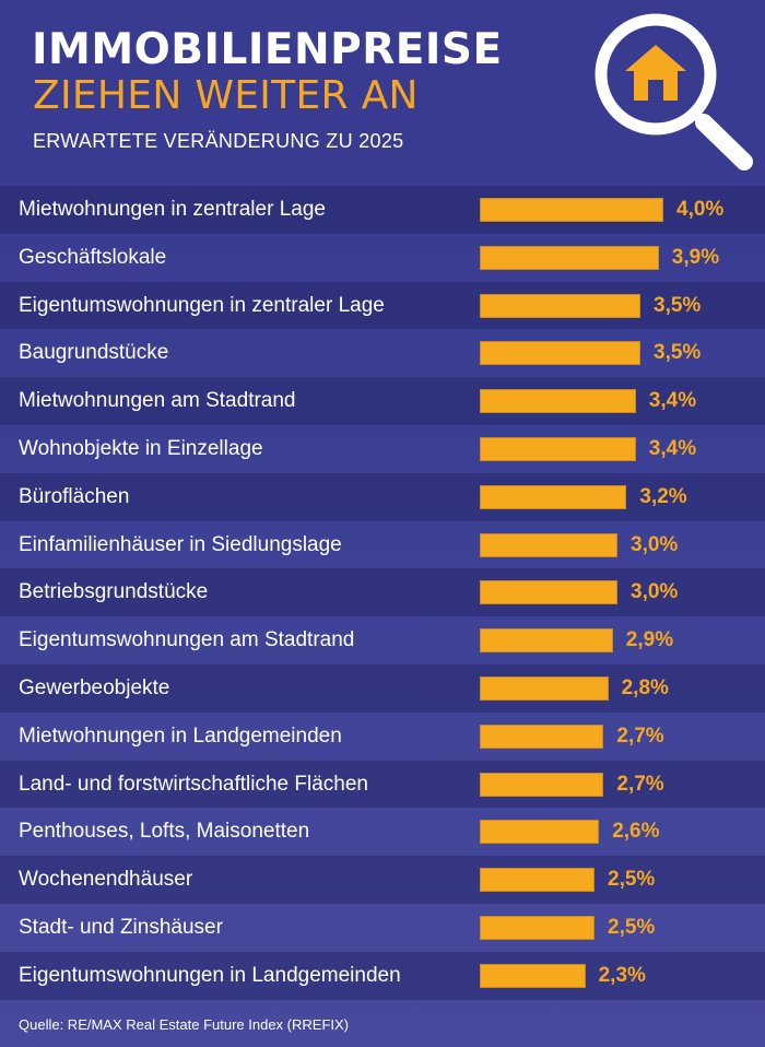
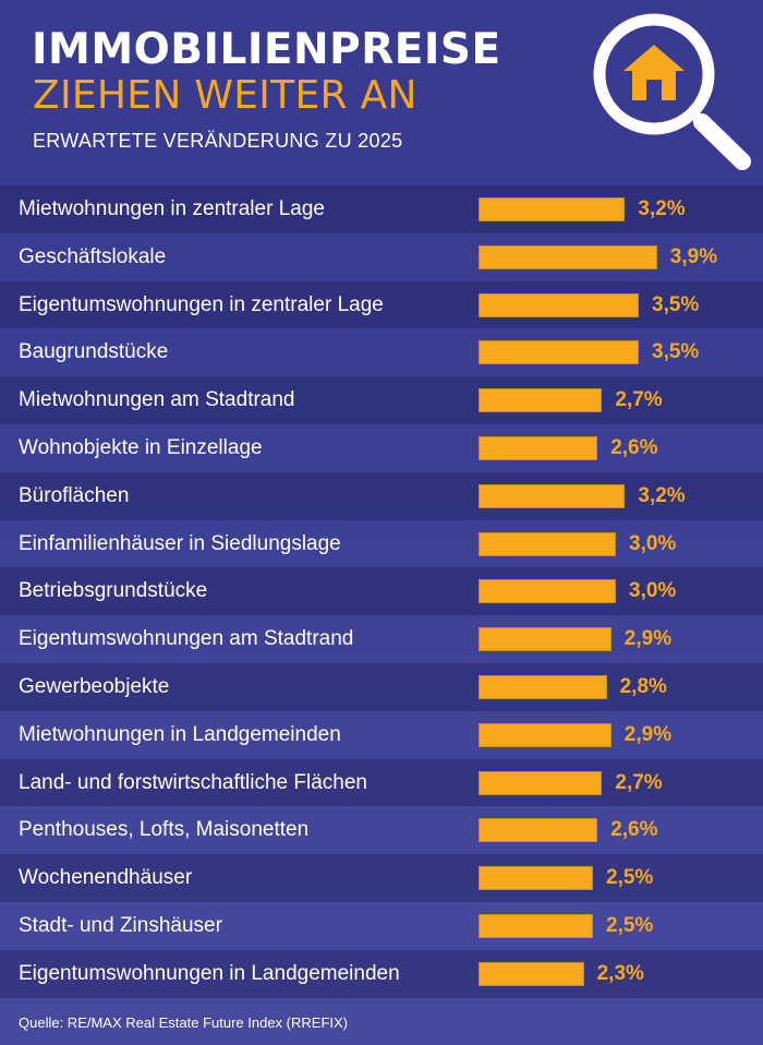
Mietwohnungen in zentraler Lage: 4,0% -> 3,2%
Mietwohnungen am Stadtrand: 3,4% -> 2,7%
Wohnobjekte in Einzellage: 3,4% -> 2,6%
Mietwohnungen in Landgemeinden: 2,7% -> 2,9%
